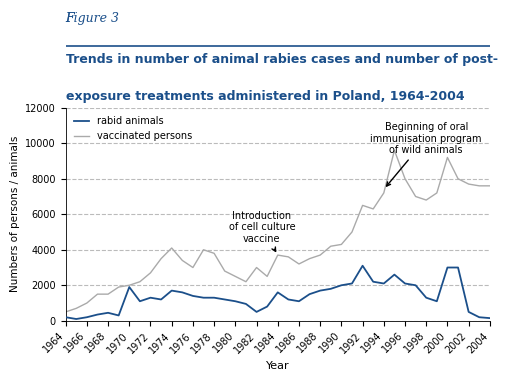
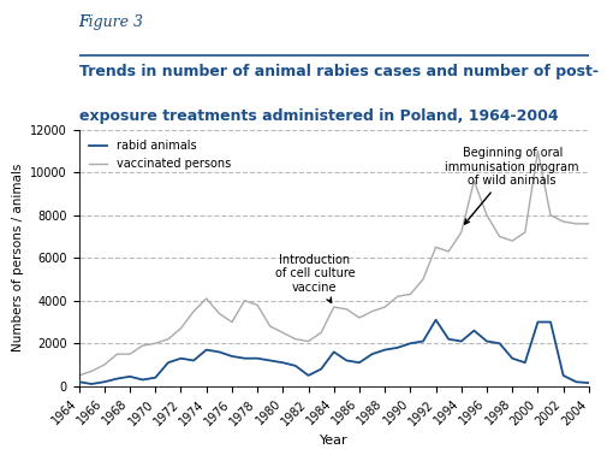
rabid animals/1970: 1900 -> 400
vaccinated persons/1982: 3000 -> 2100
vaccinated persons/2000: 9200 -> 11000
